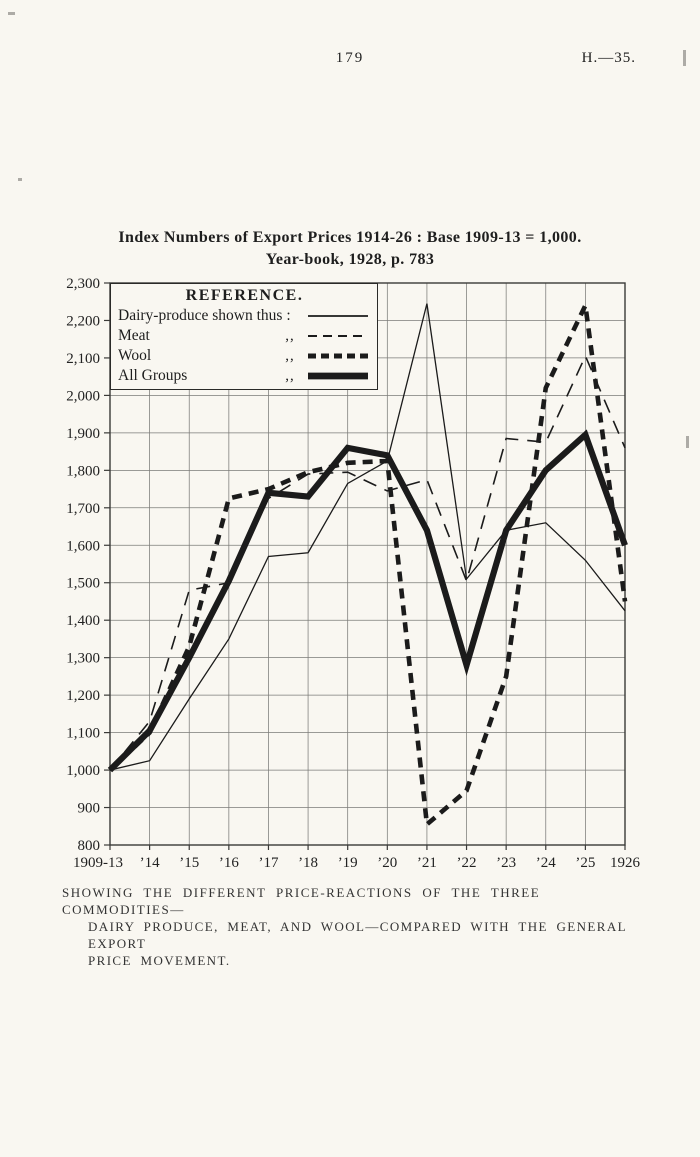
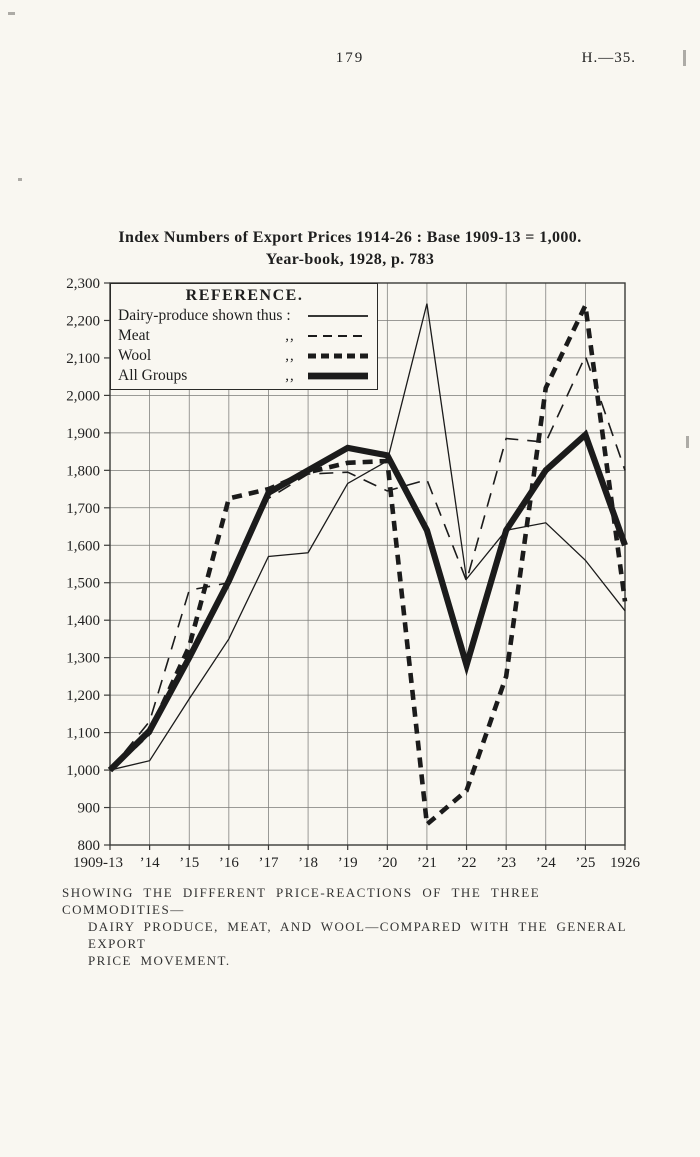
All Groups/’18: 1730 -> 1800
Meat/1926: 1860 -> 1800
